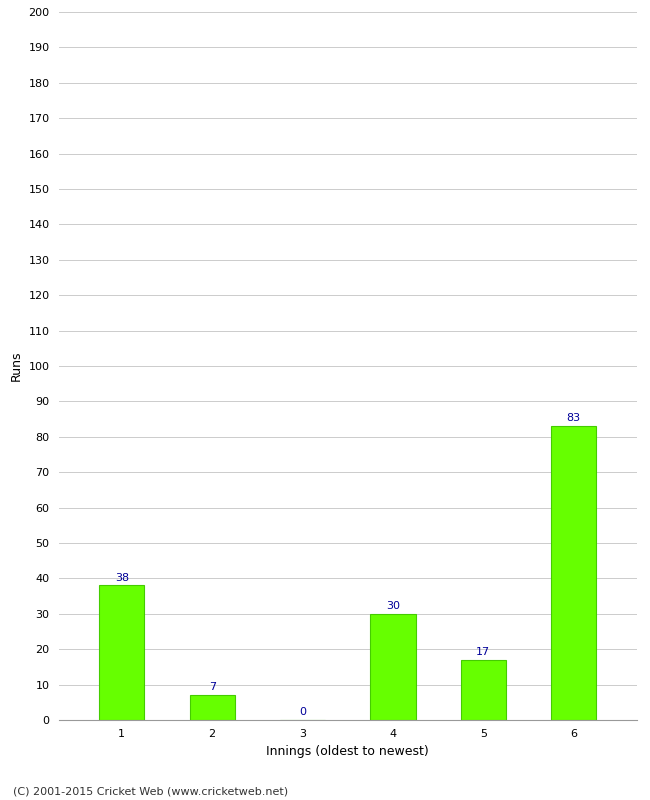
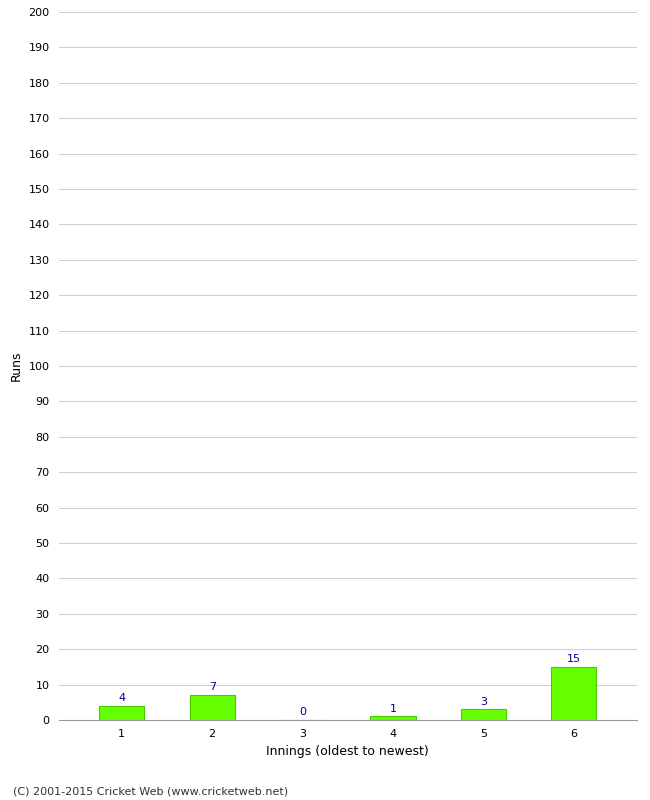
1: 38 -> 4
4: 30 -> 1
5: 17 -> 3
6: 83 -> 15
